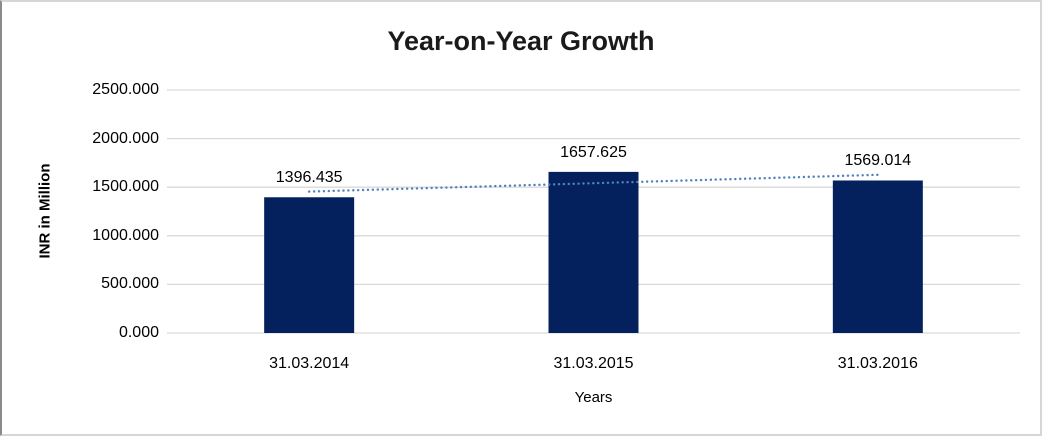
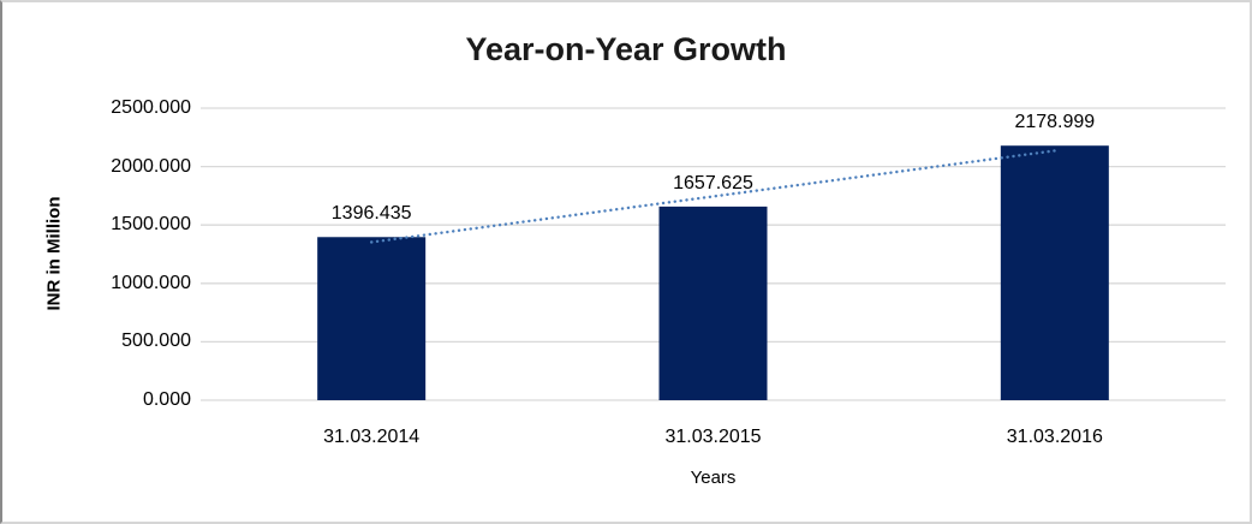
31.03.2016: 1569.014 -> 2178.999
